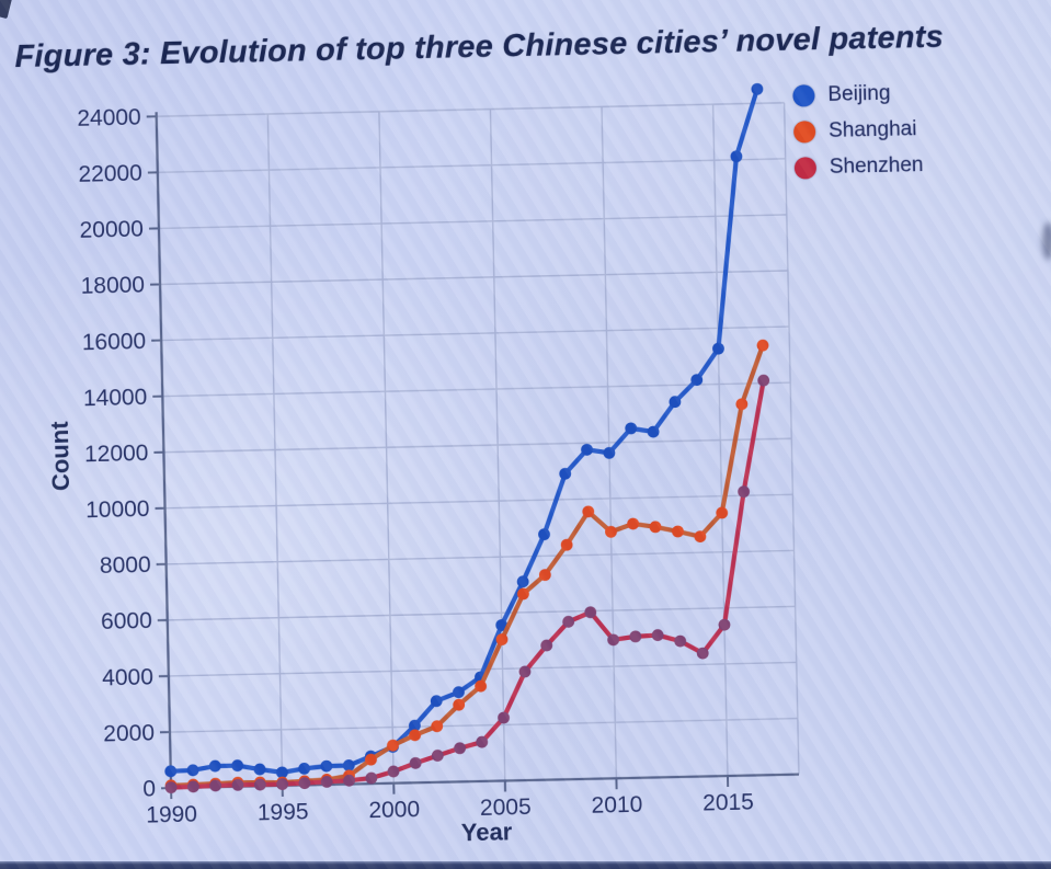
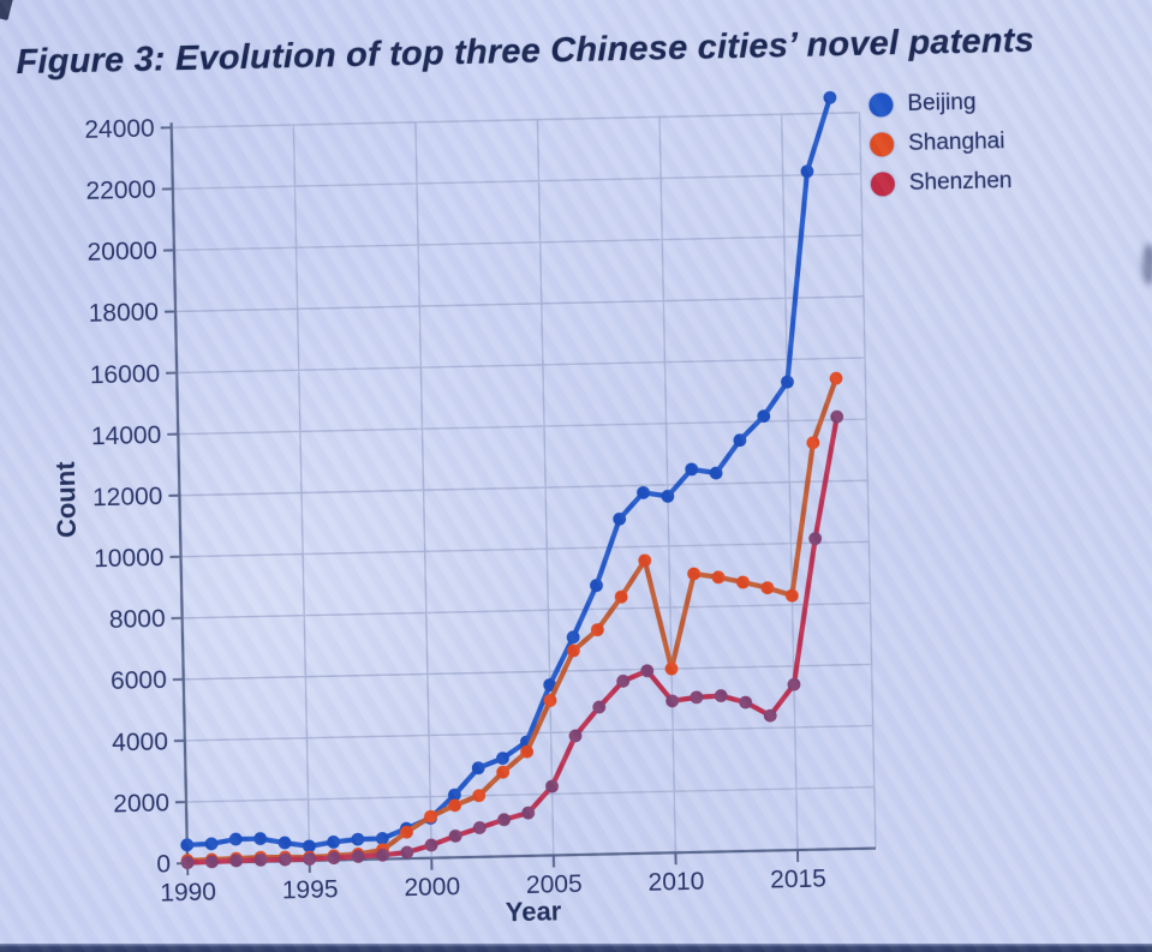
Shanghai/2010: 8800 -> 6000
Shanghai/2015: 9400 -> 8300
